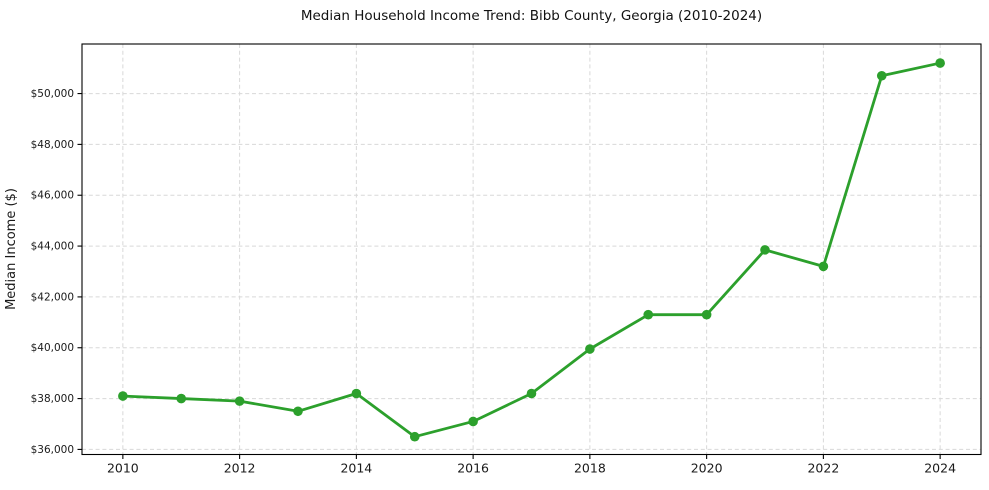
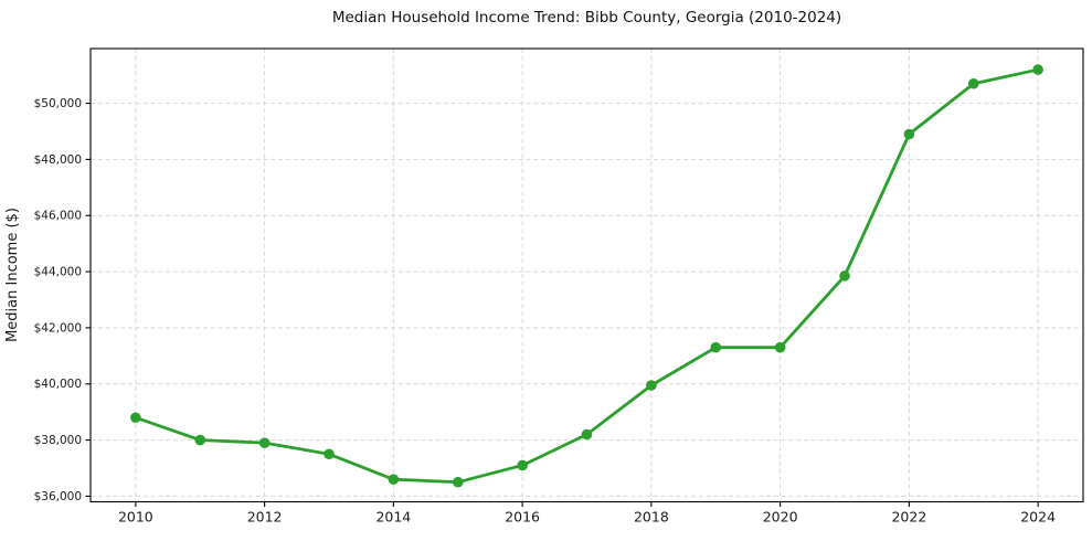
2010: $38100 -> $38800
2014: $38200 -> $36600
2022: $43200 -> $48900
